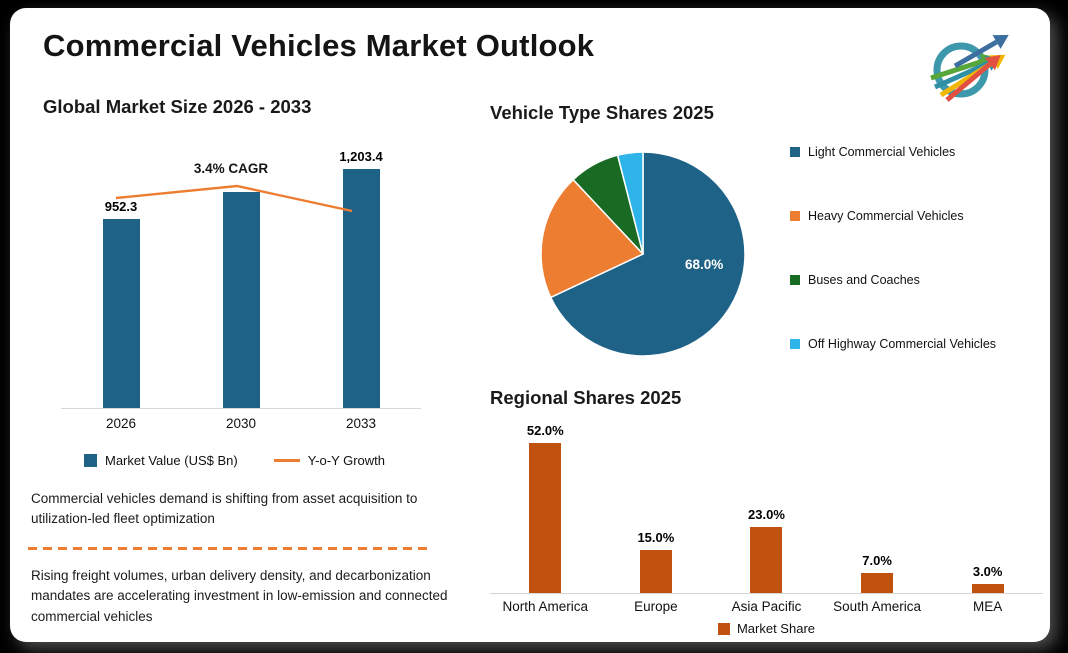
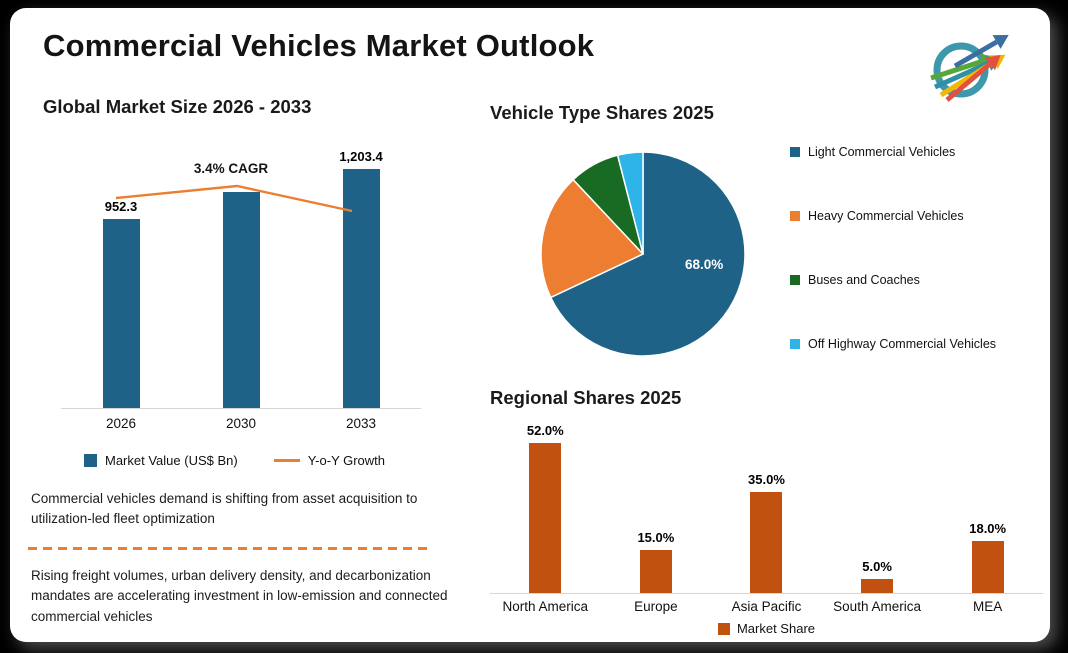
Regional Shares 2025/Asia Pacific: 23.0% -> 35.0%
Regional Shares 2025/South America: 7.0% -> 5.0%
Regional Shares 2025/MEA: 3.0% -> 18.0%
